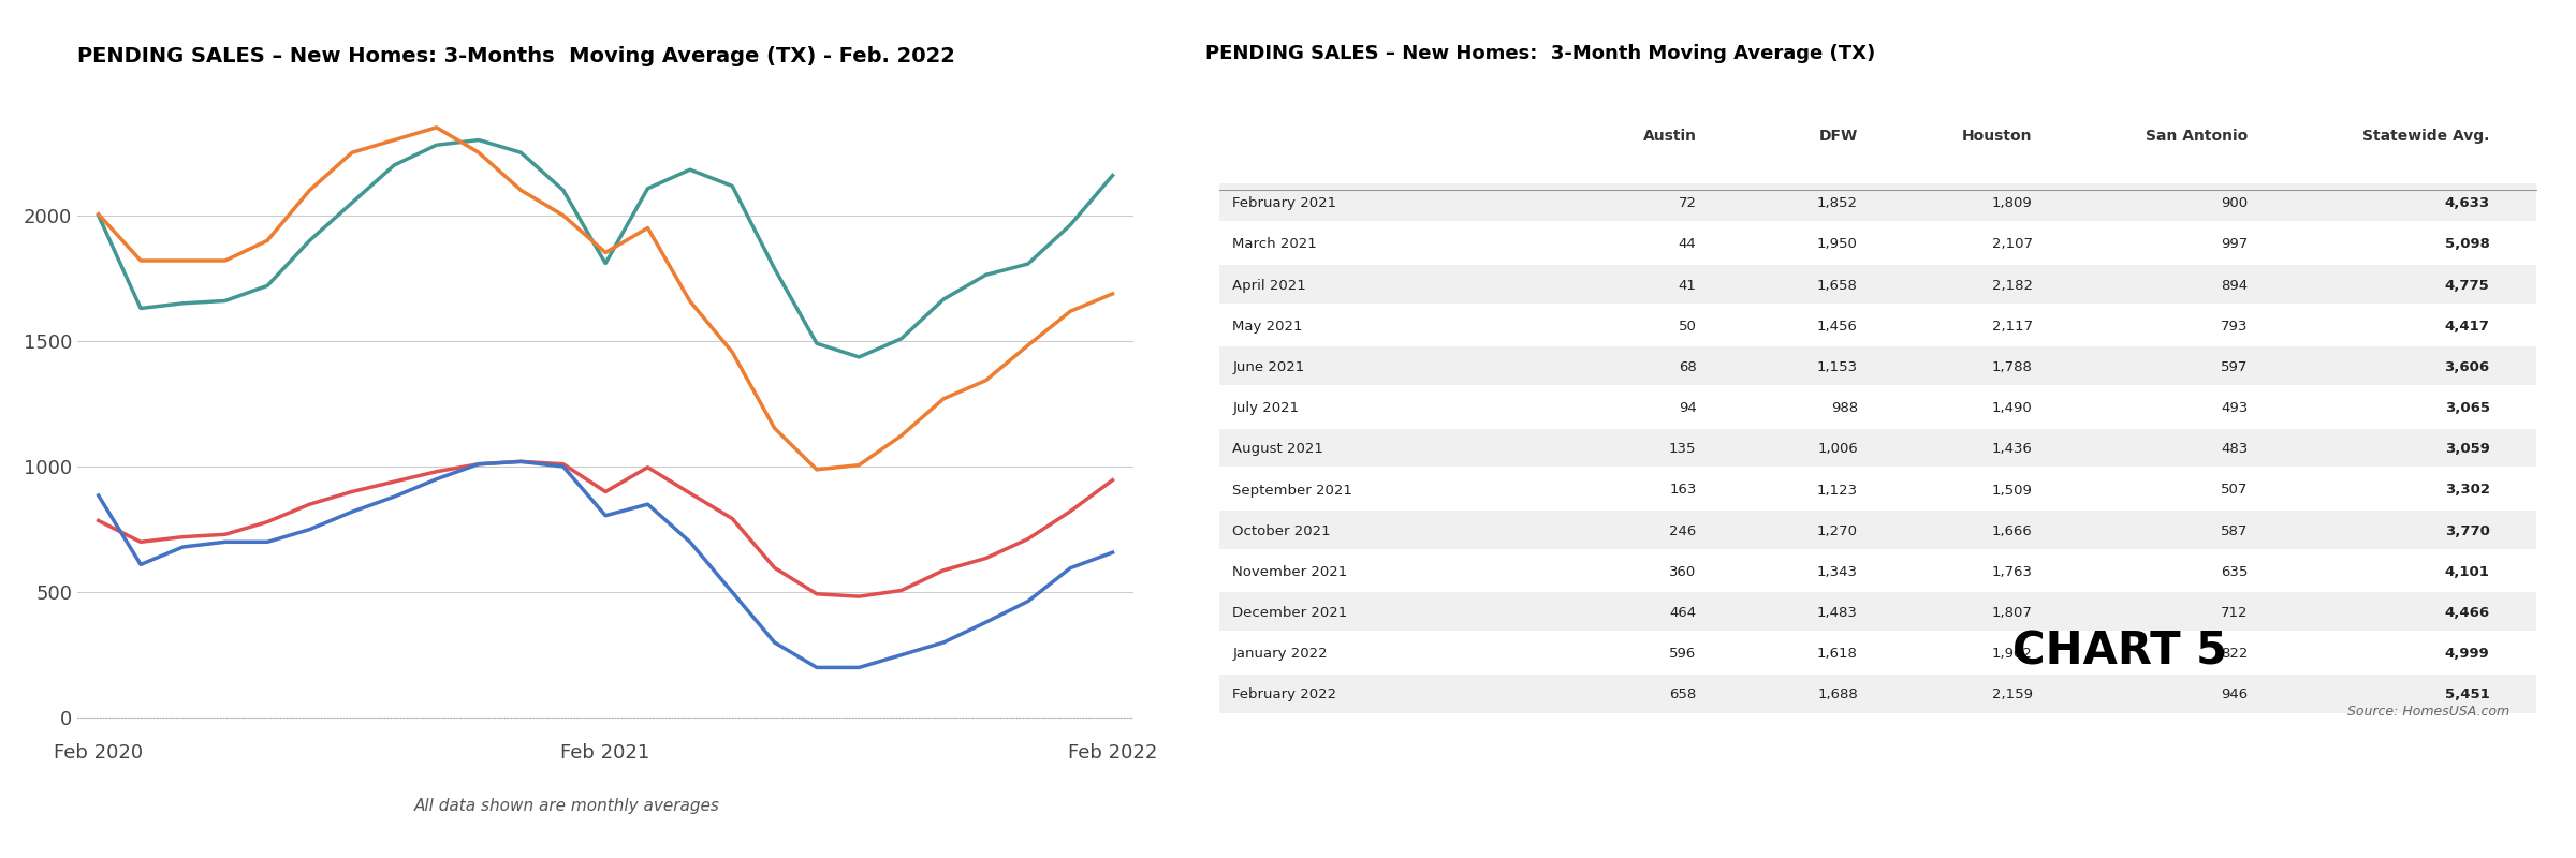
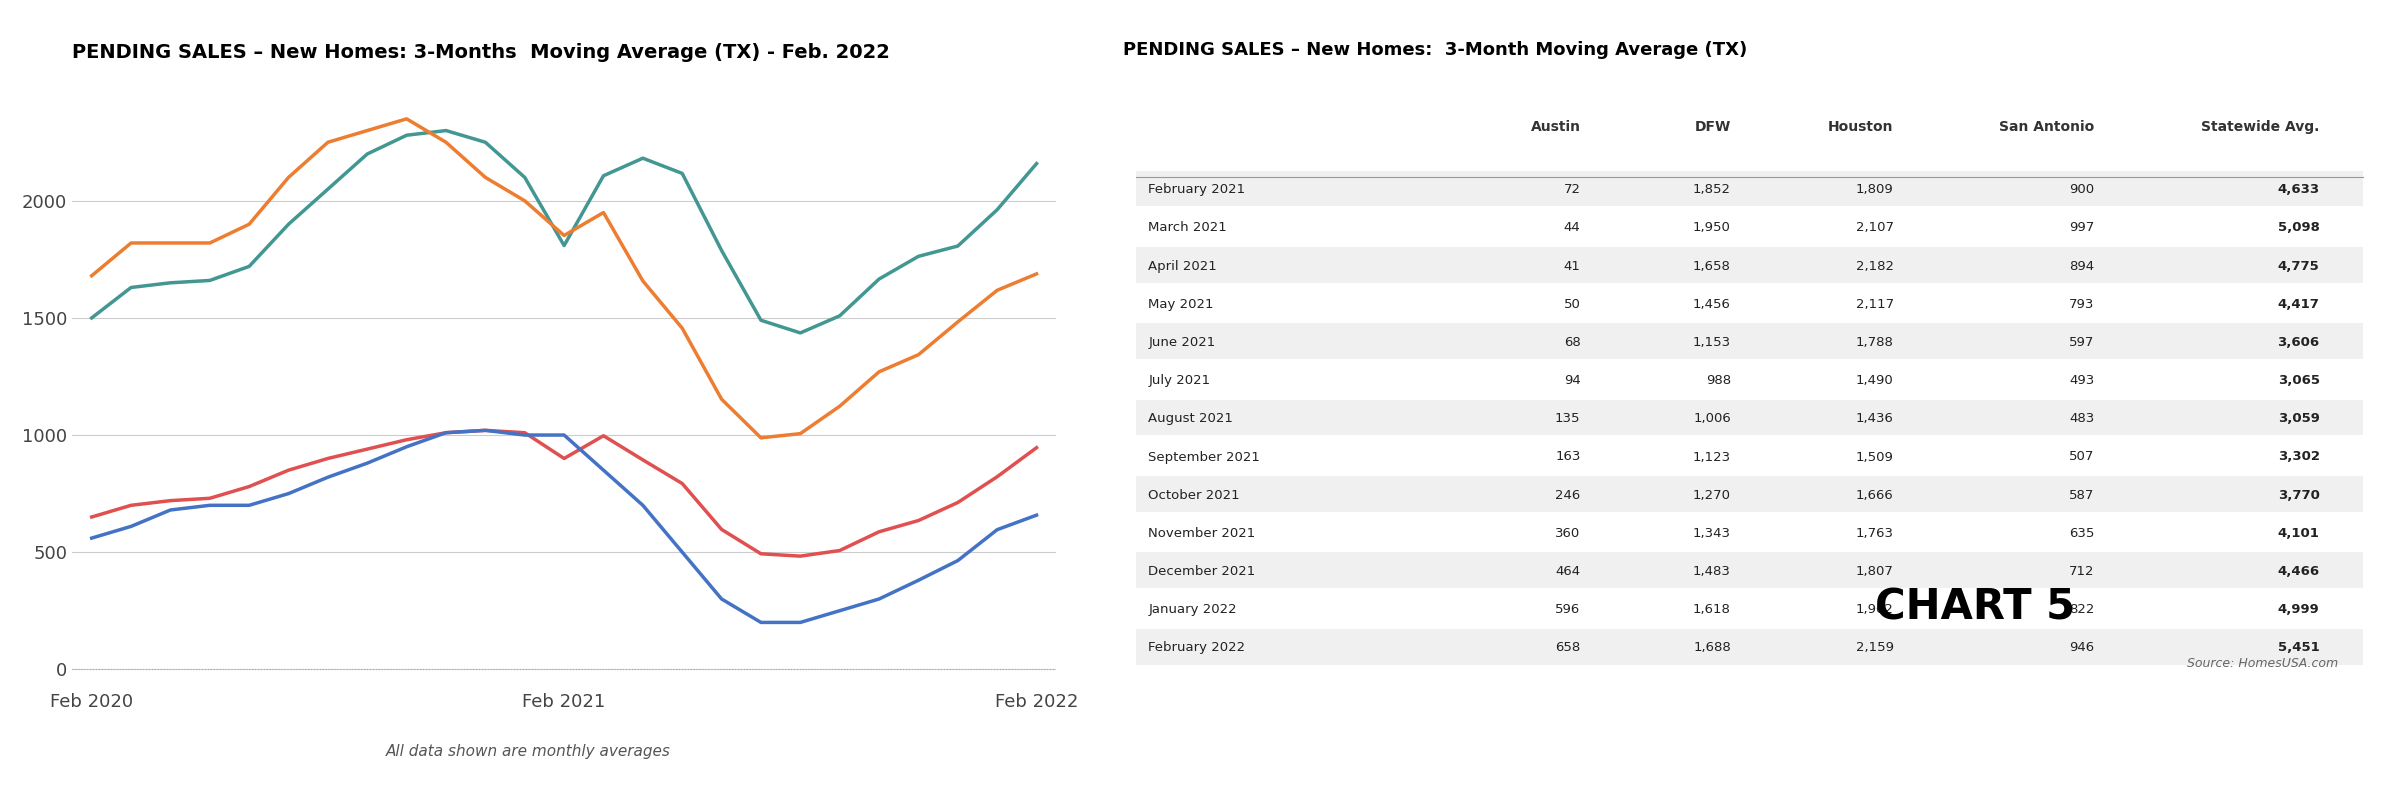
Austin/Feb 2020: 885 -> 560
DFW/Feb 2020: 2005 -> 1680
Houston/Feb 2020: 2000 -> 1500
San Antonio/Feb 2020: 785 -> 650
Austin/Feb 2021: 805 -> 1000
